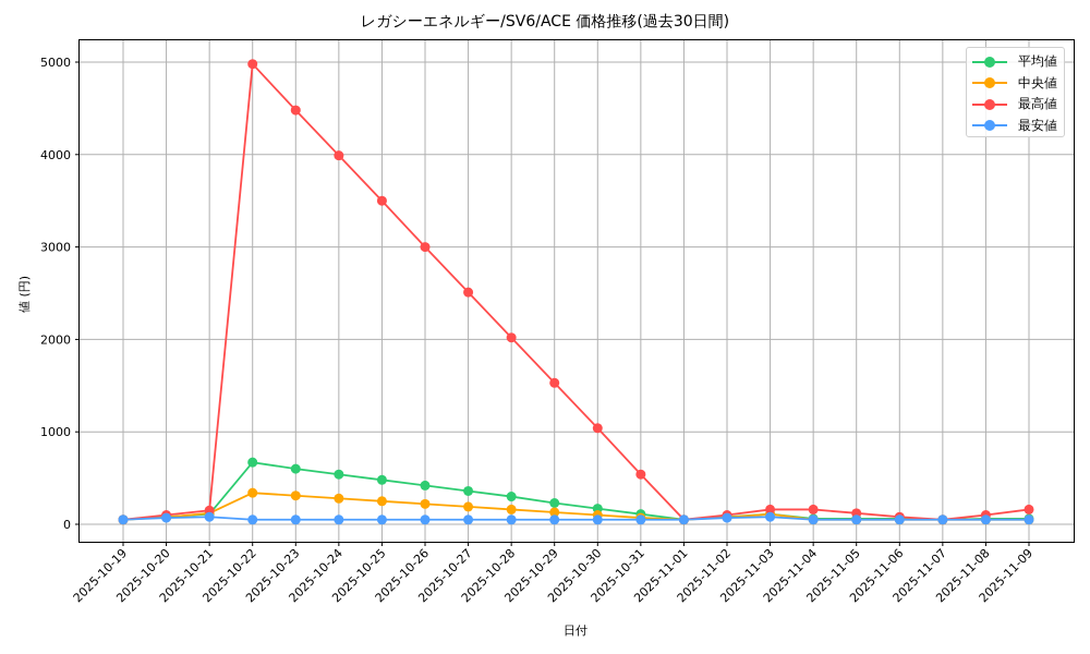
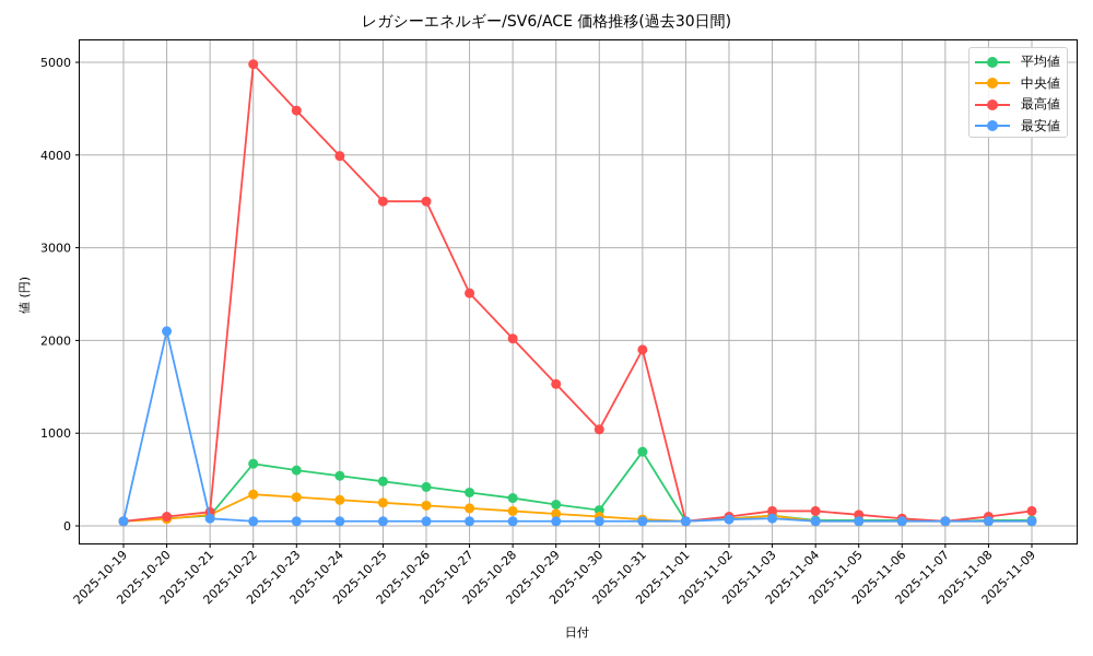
最安値/2025-10-20: 100 -> 2100
最高値/2025-10-26: 3000 -> 3500
平均値/2025-10-31: 100 -> 800
最高値/2025-10-31: 500 -> 1900
